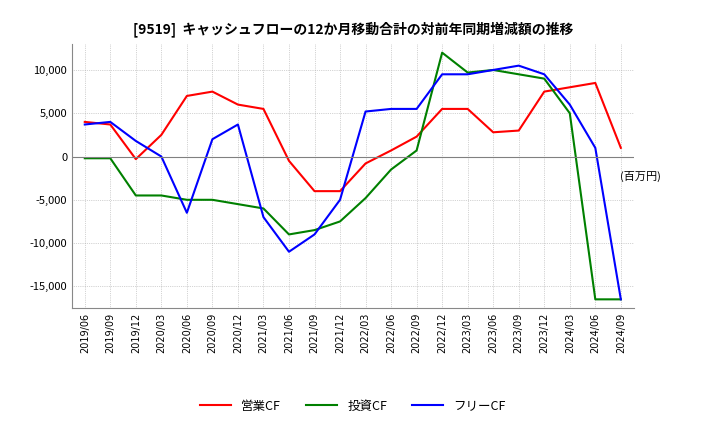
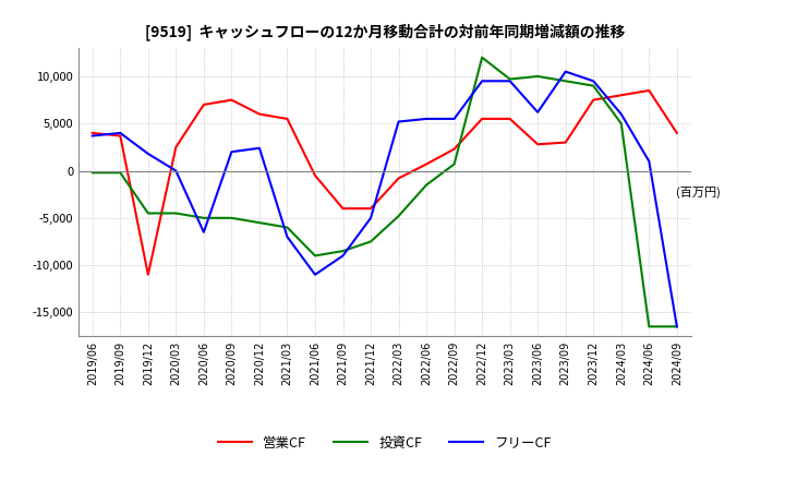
営業CF/2019/12: -300 -> -11,000
フリーCF/2020/12: 3,700 -> 2,400
フリーCF/2023/06: 10,000 -> 6,200
営業CF/2024/09: 1,000 -> 4,000
